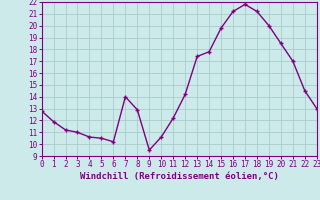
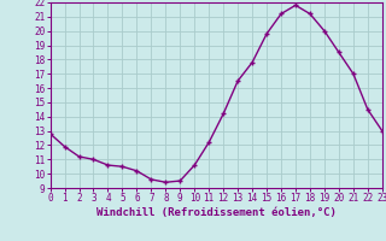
7: 14.0 -> 9.6
8: 12.9 -> 9.4
13: 17.4 -> 16.5
